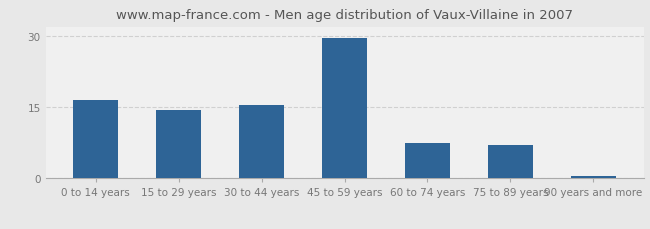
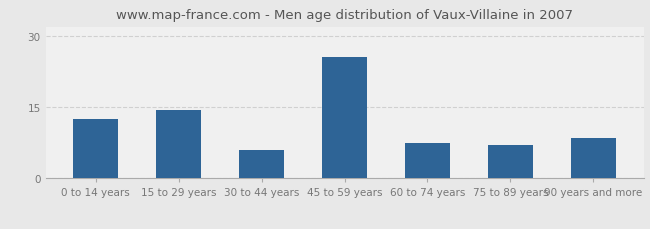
0 to 14 years: 16.5 -> 12.5
30 to 44 years: 15.5 -> 6.0
45 to 59 years: 29.5 -> 25.5
90 years and more: 0.5 -> 8.5
